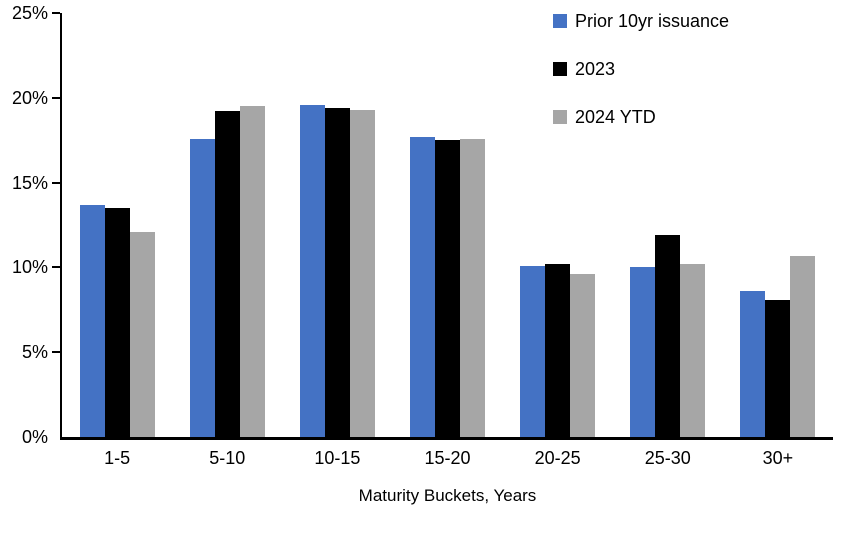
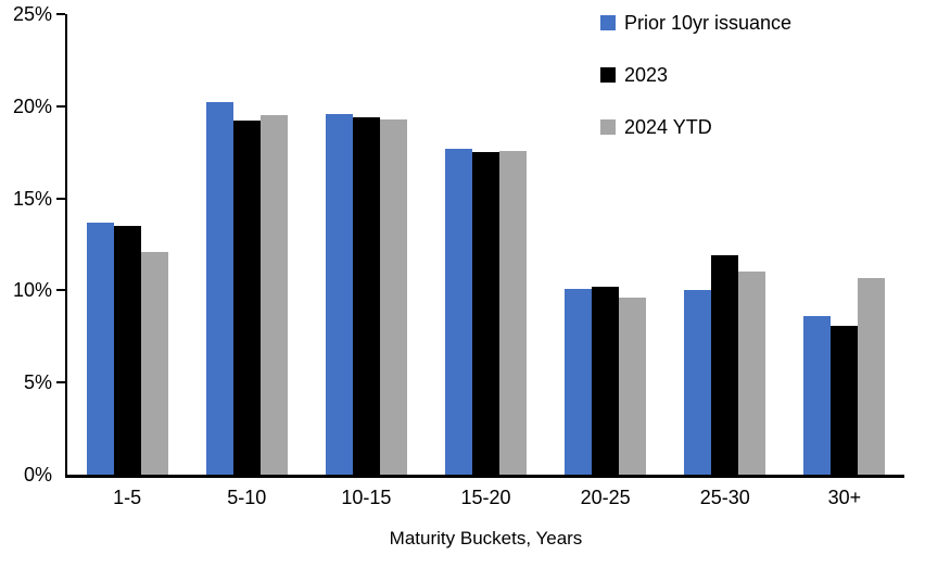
Prior 10yr issuance/5-10: 17.6% -> 20.2%
2024 YTD/25-30: 10.2% -> 11.0%
